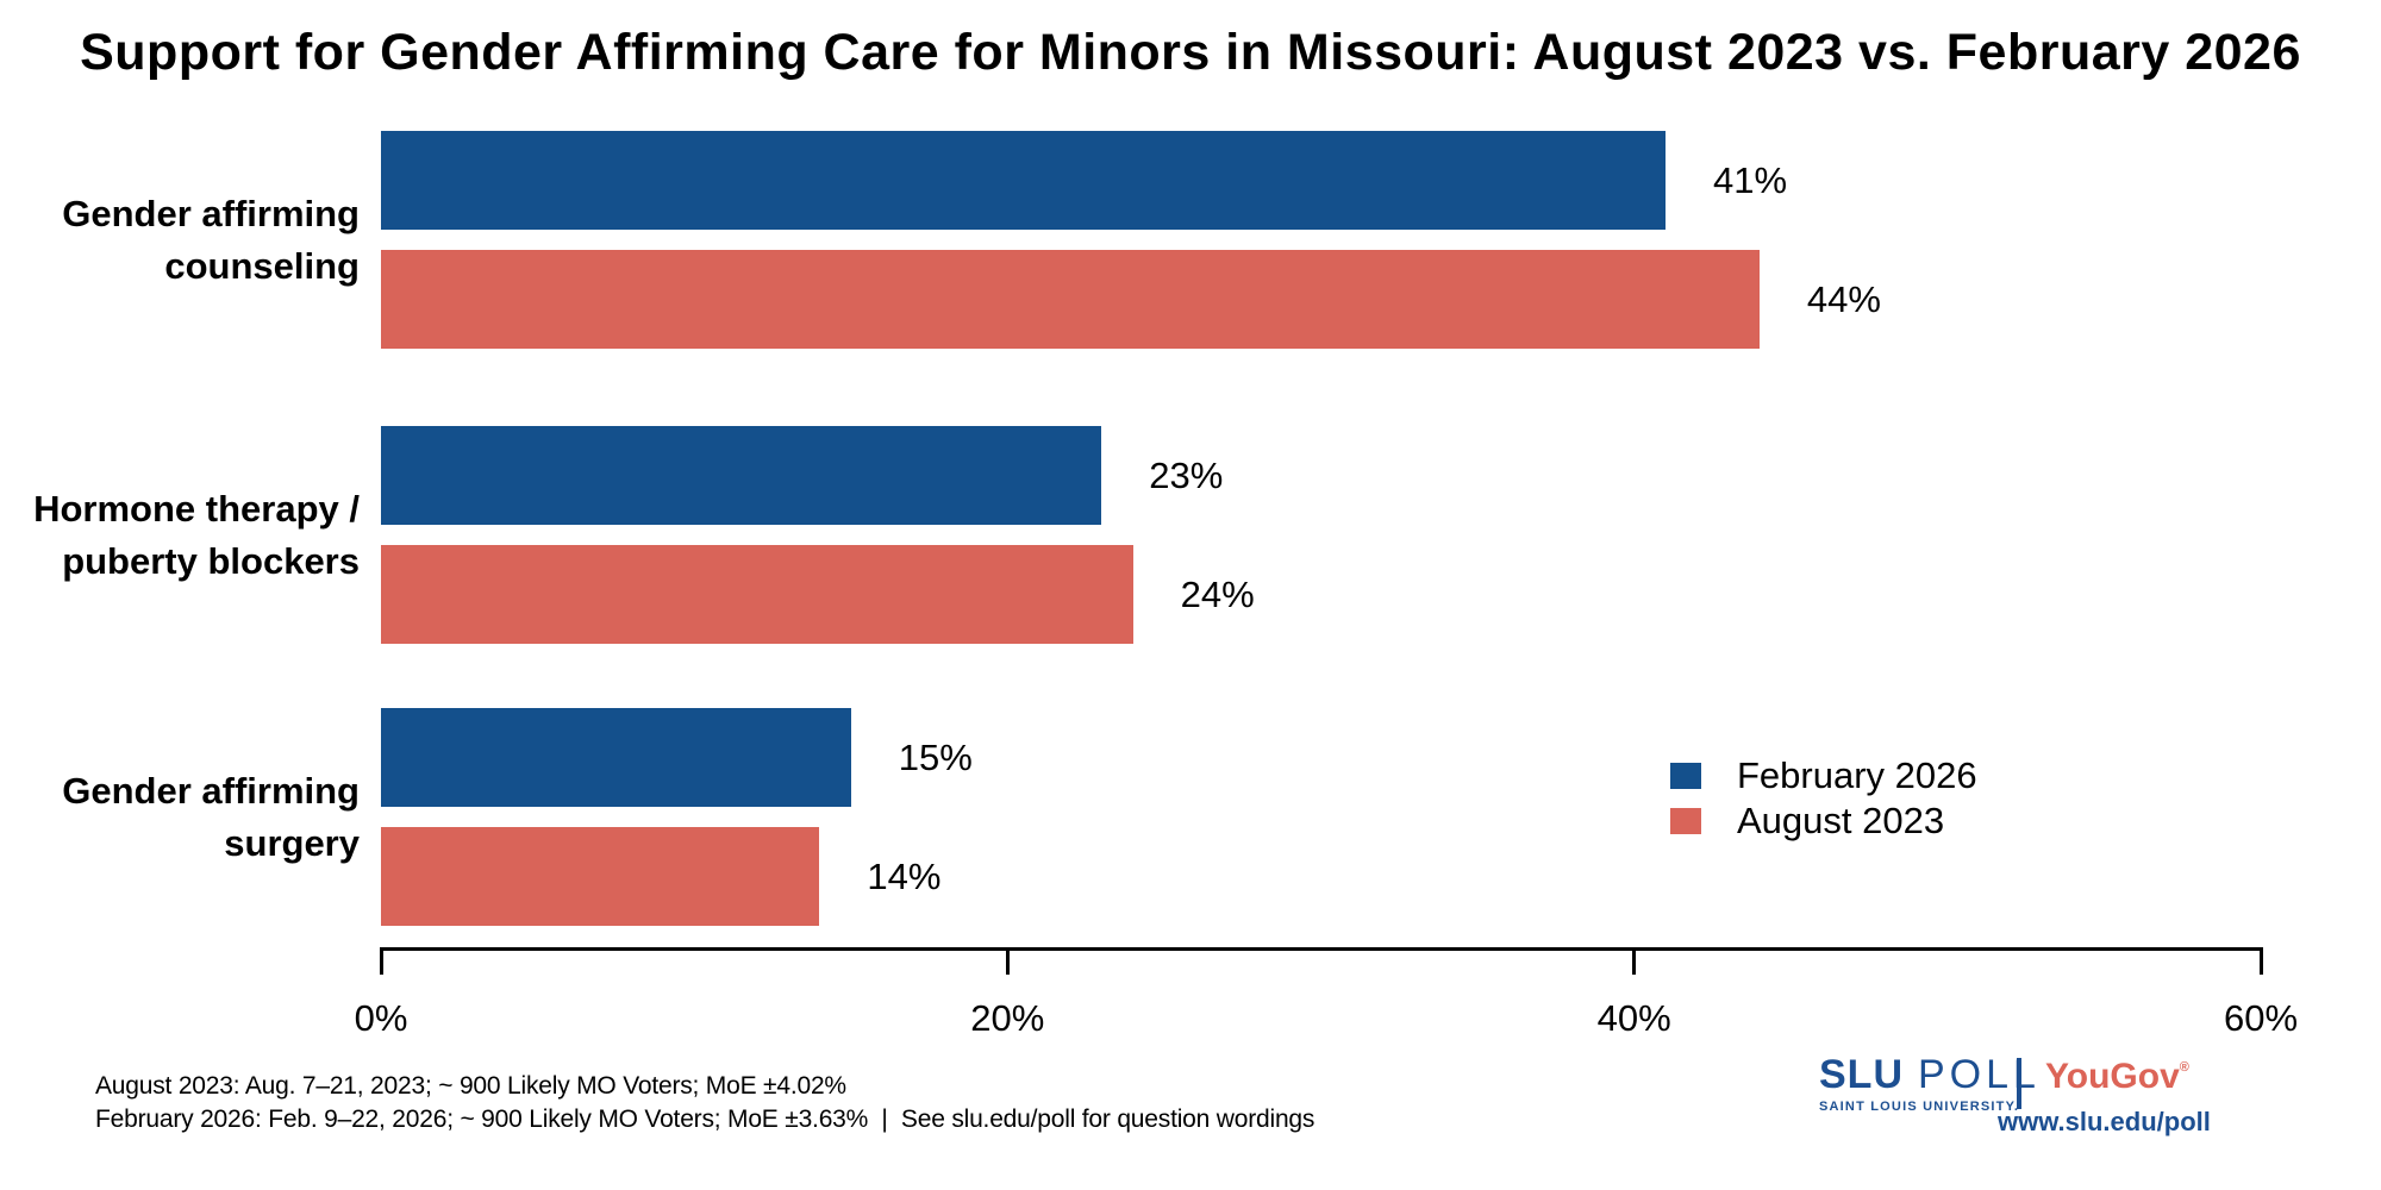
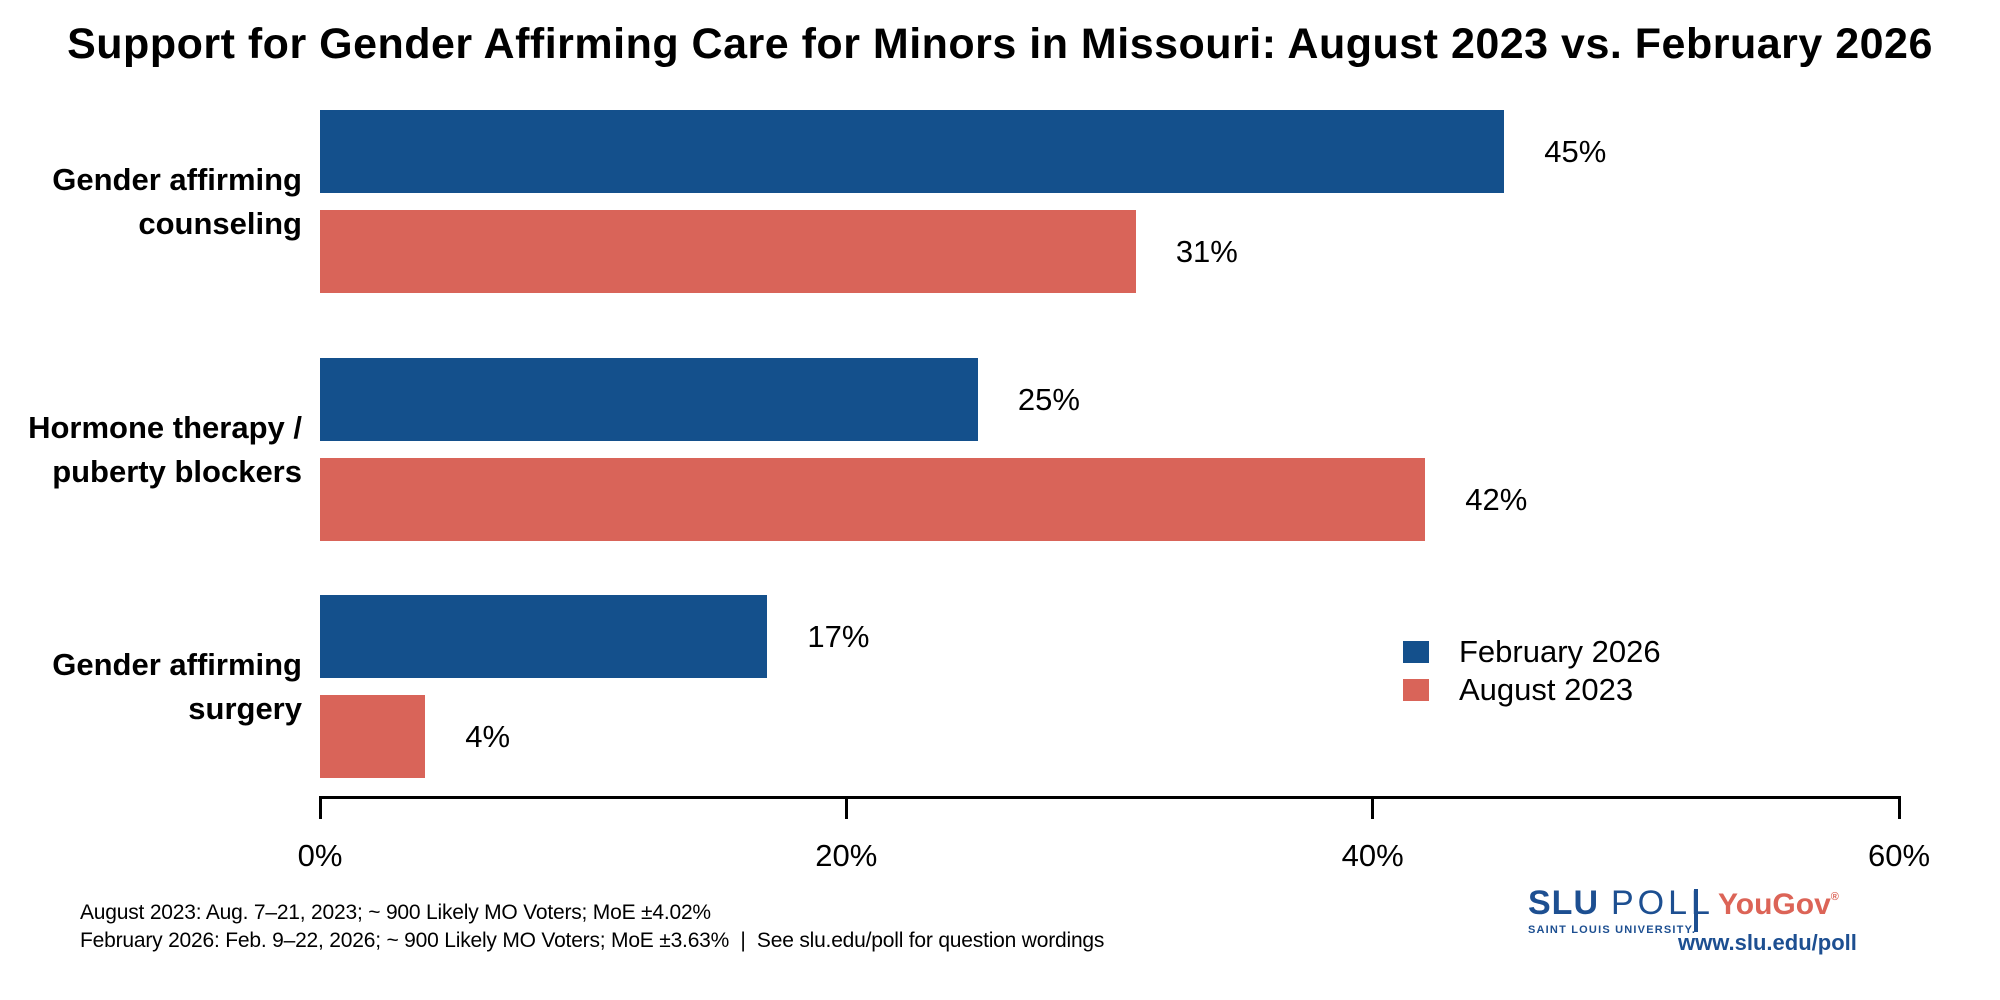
February 2026/Gender affirming counseling: 41% -> 45%
August 2023/Gender affirming counseling: 44% -> 31%
February 2026/Hormone therapy / puberty blockers: 23% -> 25%
August 2023/Hormone therapy / puberty blockers: 24% -> 42%
February 2026/Gender affirming surgery: 15% -> 17%
August 2023/Gender affirming surgery: 14% -> 4%
